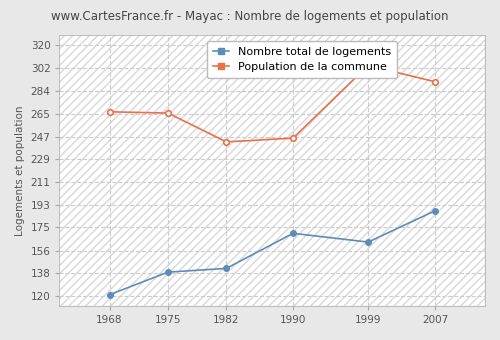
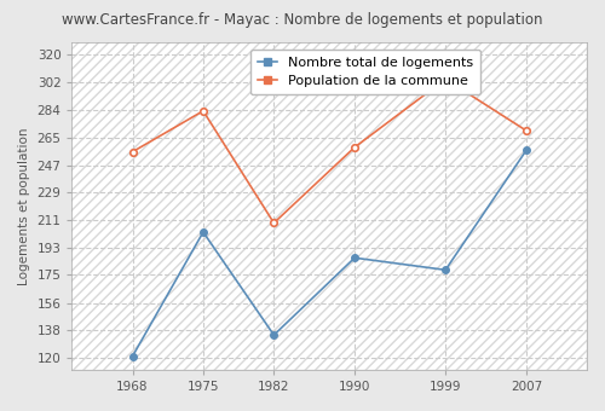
Population de la commune/1968: 267 -> 256
Nombre total de logements/1975: 139 -> 203
Population de la commune/1975: 266 -> 283
Nombre total de logements/1982: 142 -> 135
Population de la commune/1982: 243 -> 209
Nombre total de logements/1990: 170 -> 186
Population de la commune/1990: 246 -> 259
Nombre total de logements/1999: 163 -> 178
Nombre total de logements/2007: 188 -> 257
Population de la commune/2007: 291 -> 270
